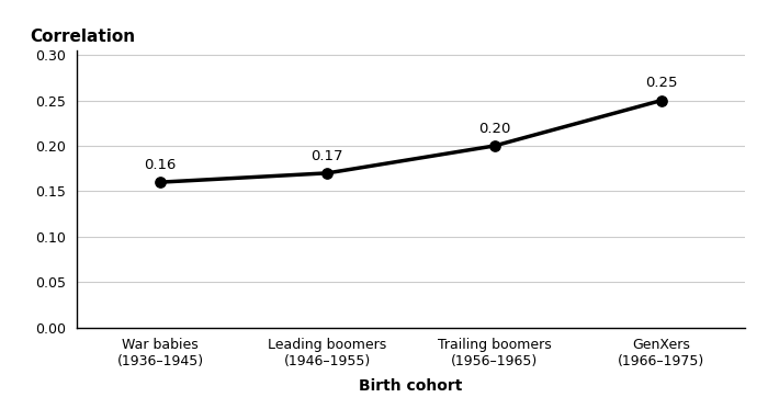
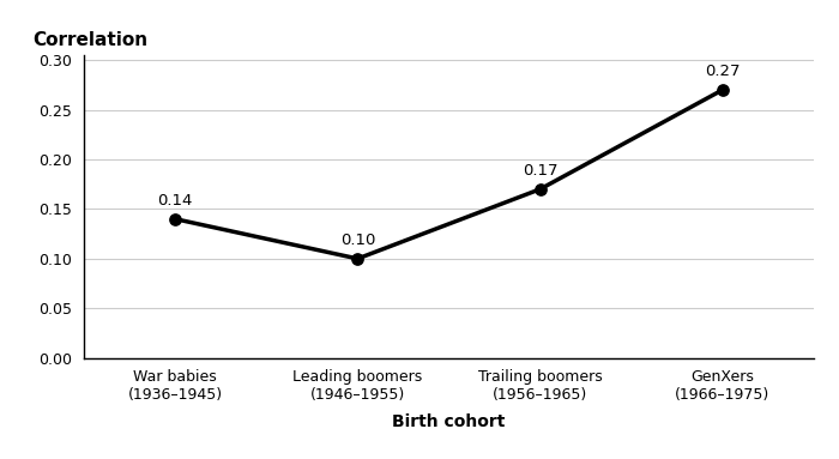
War babies (1936–1945): 0.16 -> 0.14
Leading boomers (1946–1955): 0.17 -> 0.10
Trailing boomers (1956–1965): 0.20 -> 0.17
GenXers (1966–1975): 0.25 -> 0.27
